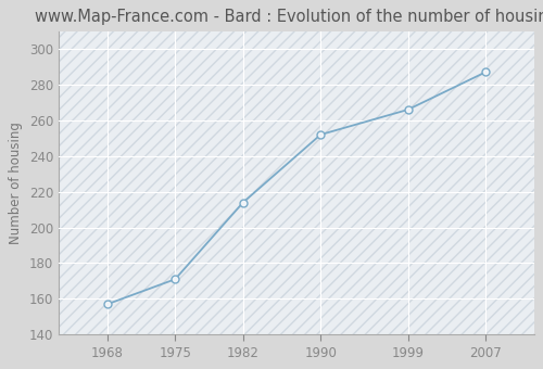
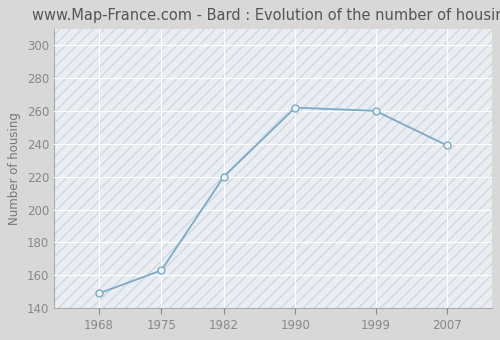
1968: 157 -> 149
1975: 171 -> 163
1982: 214 -> 220
1990: 252 -> 262
1999: 266 -> 260
2007: 287 -> 239
